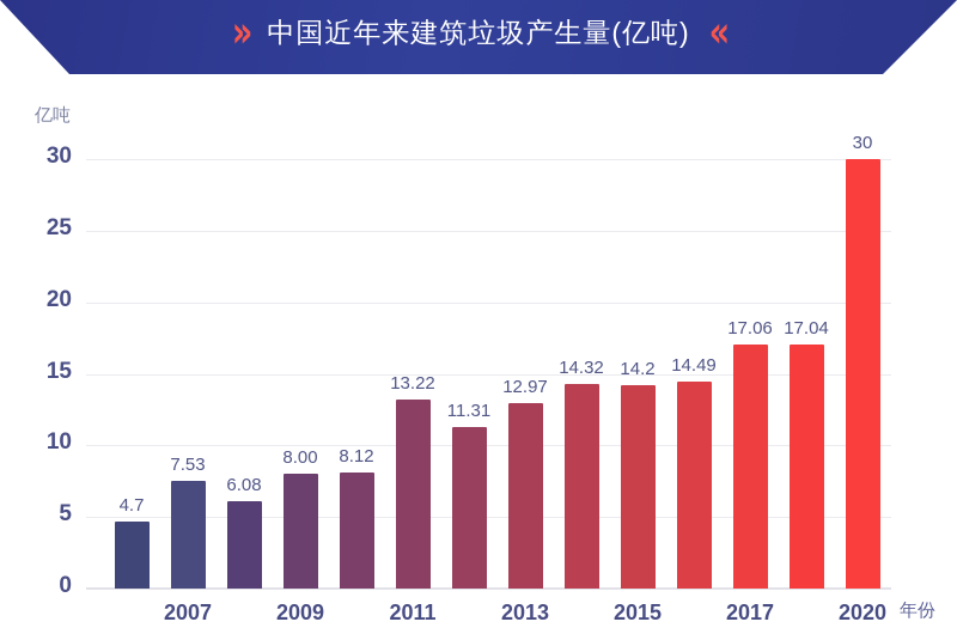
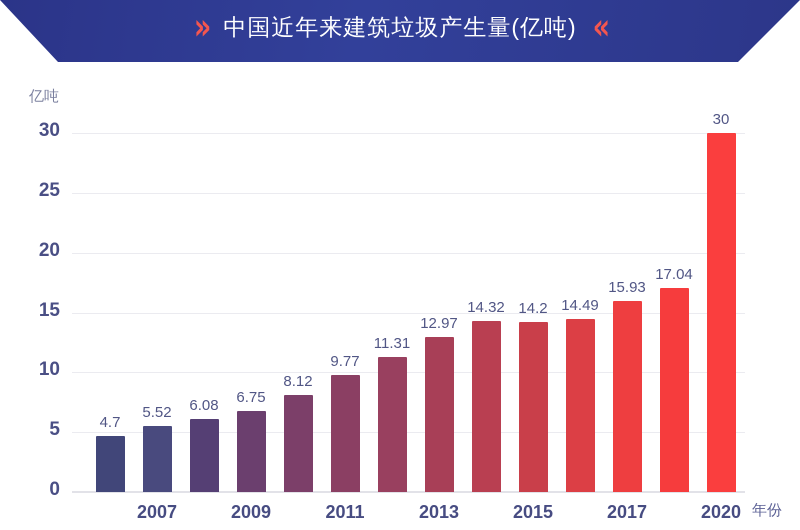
2007: 7.53 -> 5.52
2009: 8.00 -> 6.75
2011: 13.22 -> 9.77
2017: 17.06 -> 15.93
